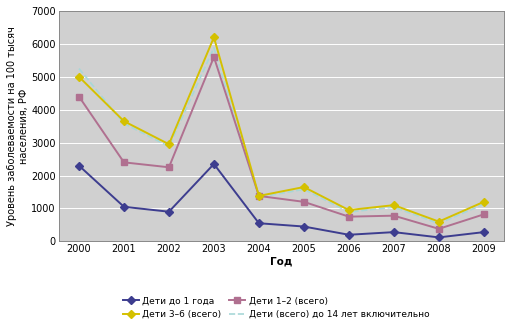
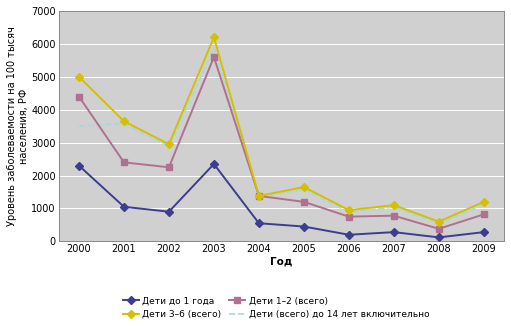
Дети (всего) до 14 лет включительно/2000: 5250 -> 3500
